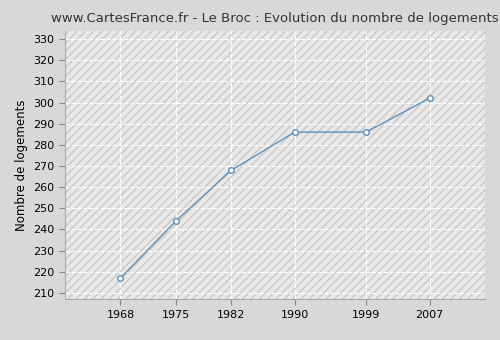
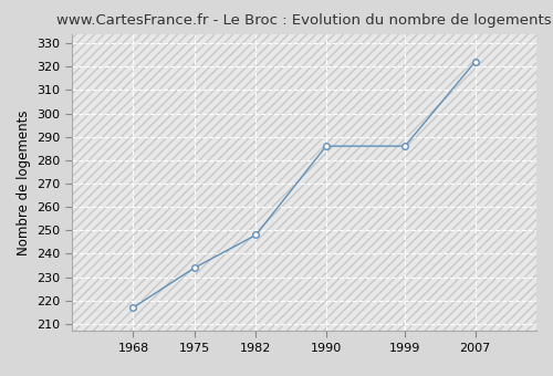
1975: 244 -> 234
1982: 268 -> 248
2007: 302 -> 322
